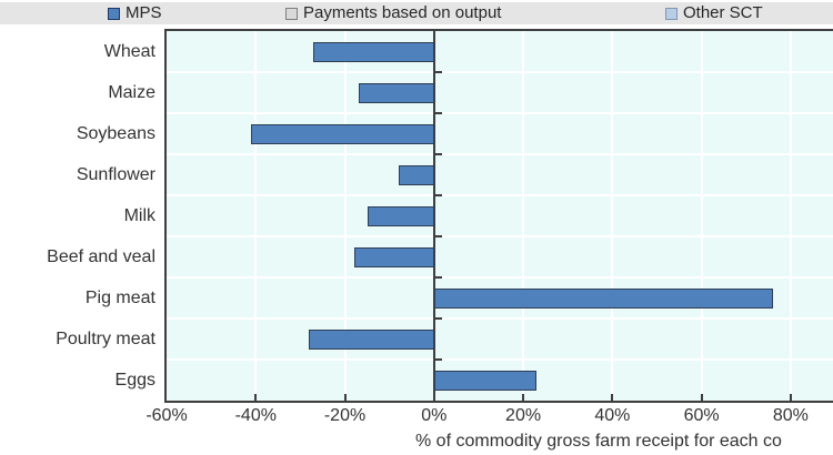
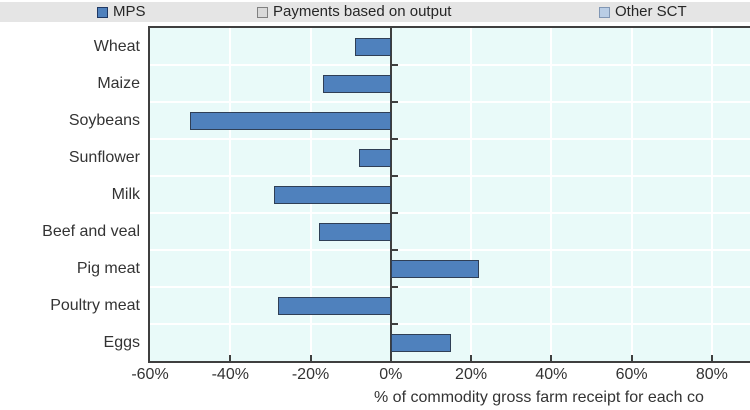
Wheat: -27% -> -9%
Soybeans: -41% -> -50%
Milk: -15% -> -29%
Pig meat: 76% -> 22%
Eggs: 23% -> 15%
